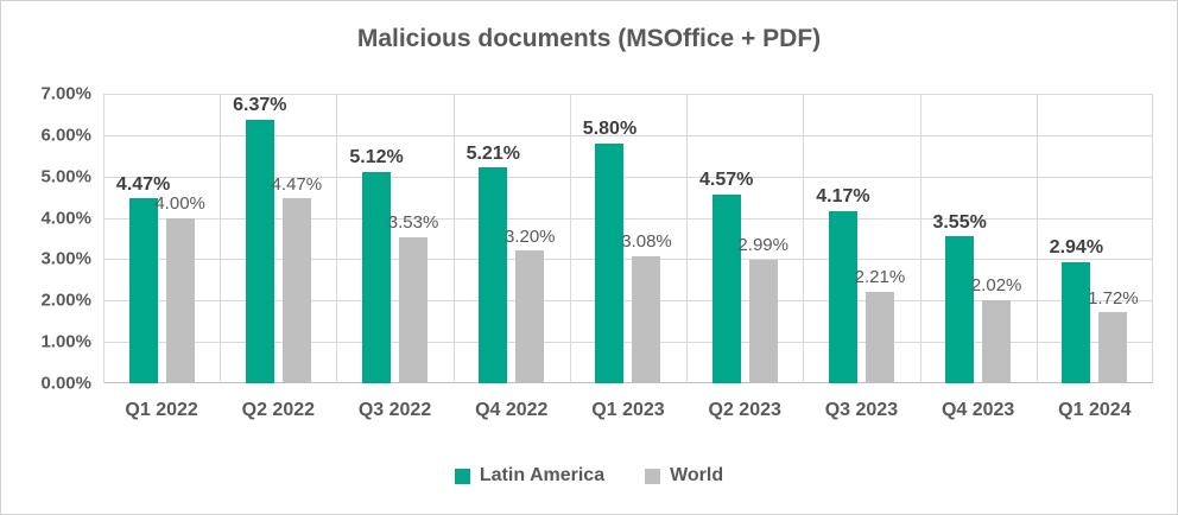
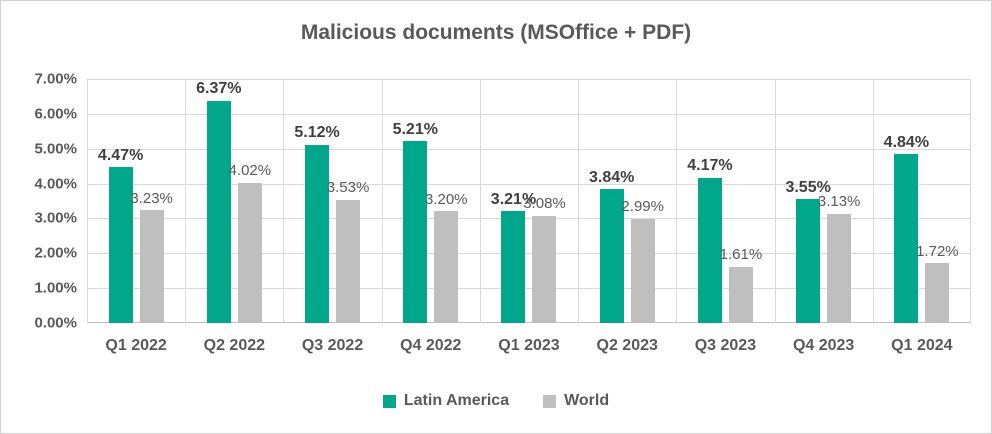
World/Q1 2022: 4.00% -> 3.23%
World/Q2 2022: 4.47% -> 4.02%
Latin America/Q1 2023: 5.80% -> 3.21%
Latin America/Q2 2023: 4.57% -> 3.84%
World/Q3 2023: 2.21% -> 1.61%
World/Q4 2023: 2.02% -> 3.13%
Latin America/Q1 2024: 2.94% -> 4.84%
